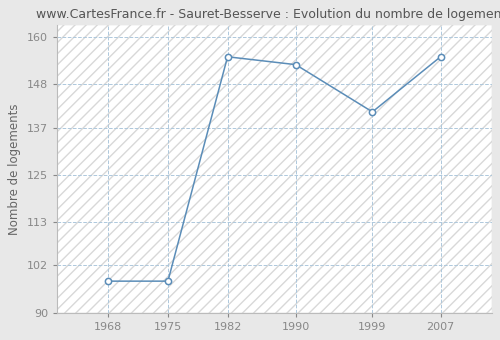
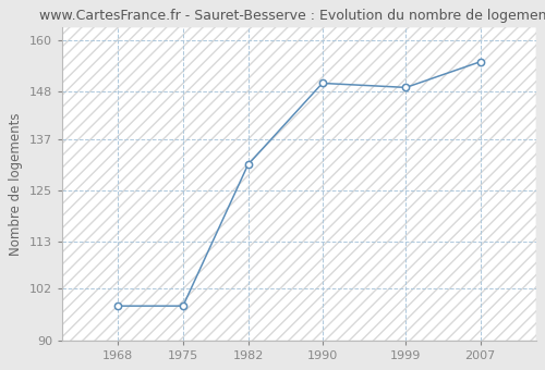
1982: 155 -> 131
1990: 153 -> 150
1999: 141 -> 149
